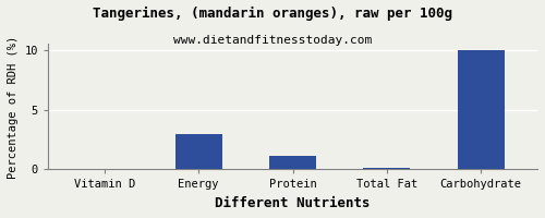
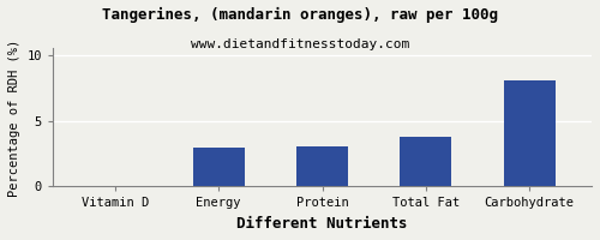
Protein: 1.1 -> 3.1
Total Fat: 0.1 -> 3.8
Carbohydrate: 10.0 -> 8.1
